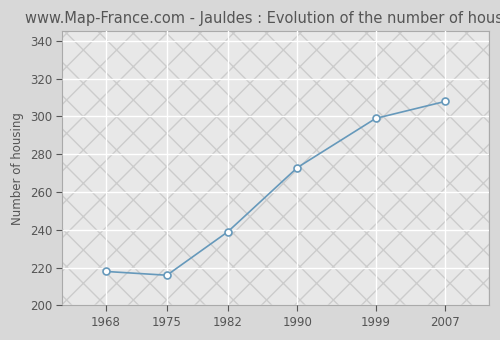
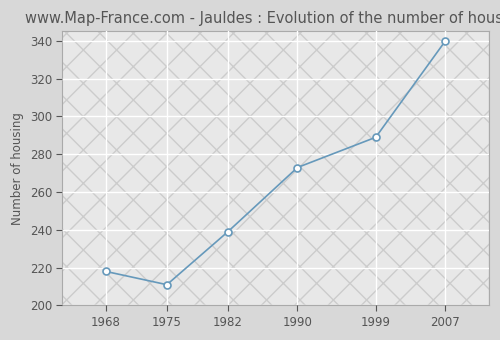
1975: 216 -> 211
1999: 299 -> 289
2007: 308 -> 340
